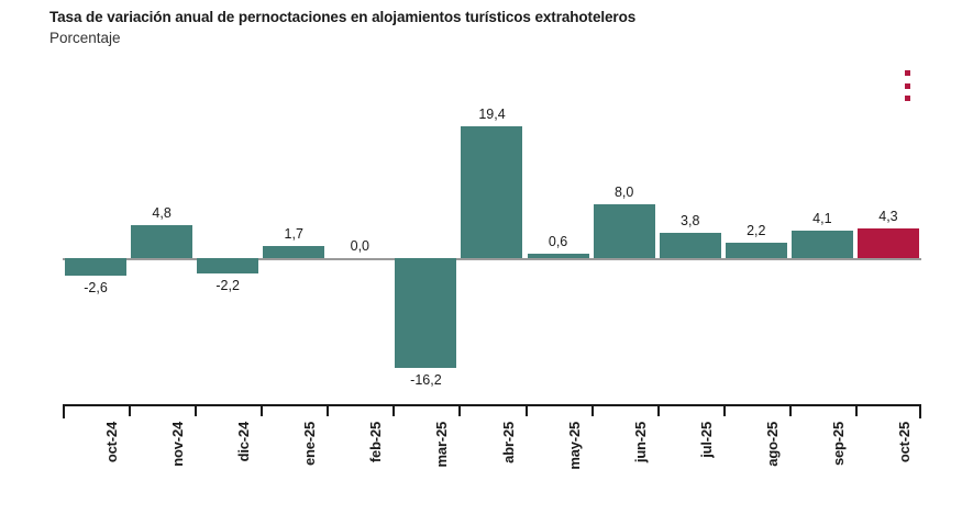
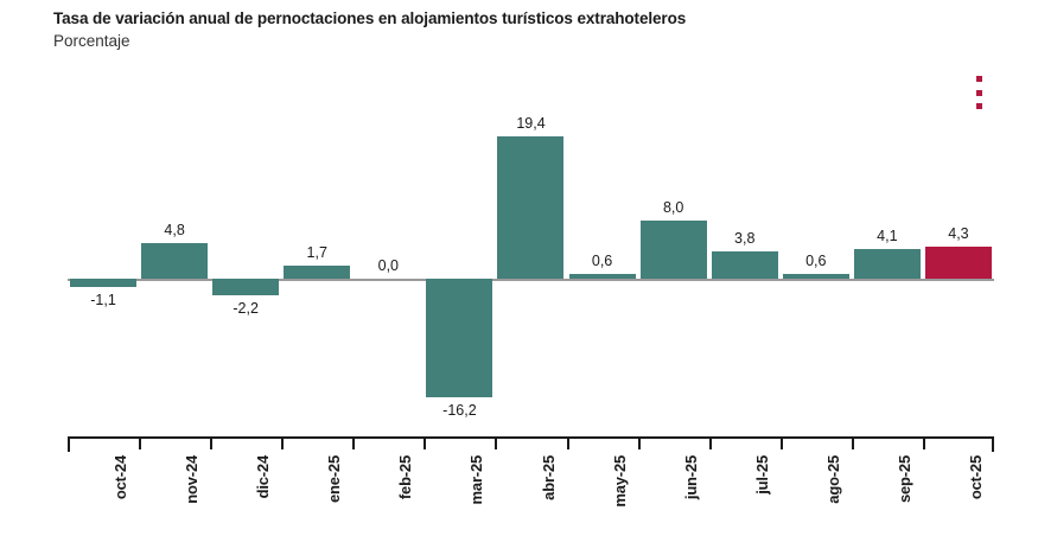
oct-24: -2,6 -> -1,1
ago-25: 2,2 -> 0,6
